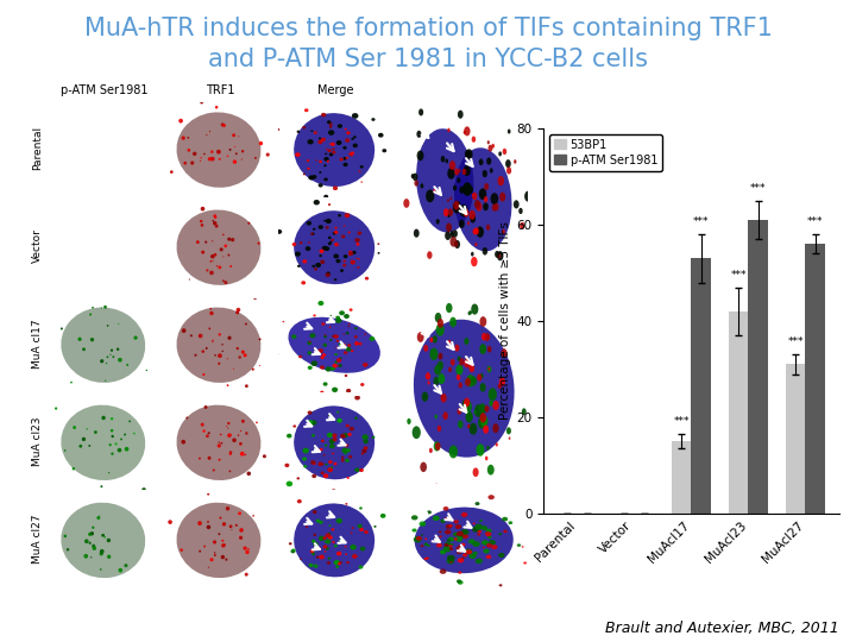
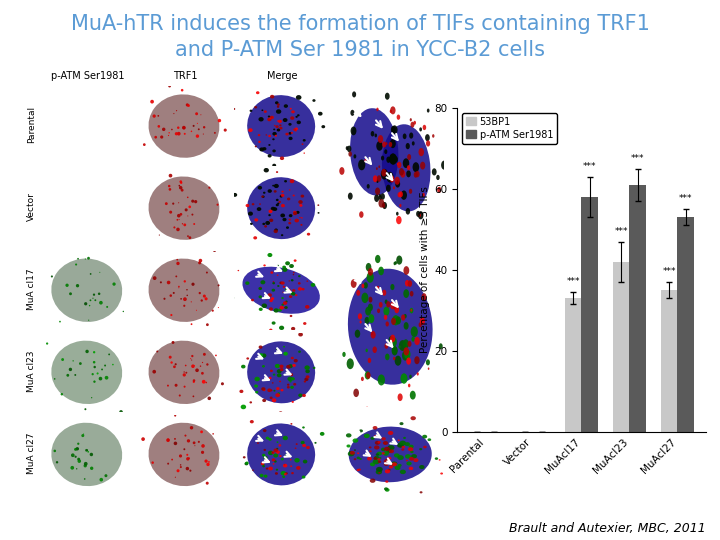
53BP1/MuAcl17: 15 -> 33
p-ATM Ser1981/MuAcl17: 53 -> 58
53BP1/MuAcl27: 31 -> 35
p-ATM Ser1981/MuAcl27: 56 -> 53
